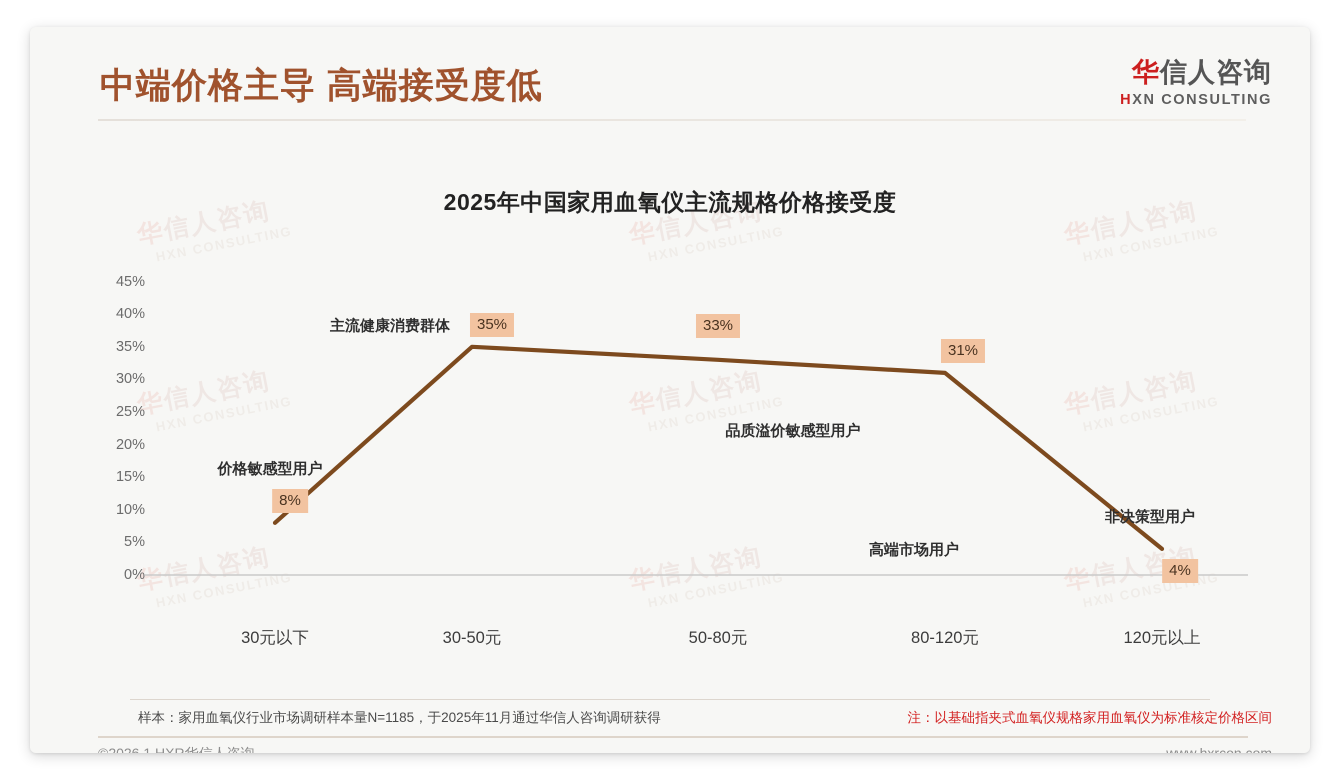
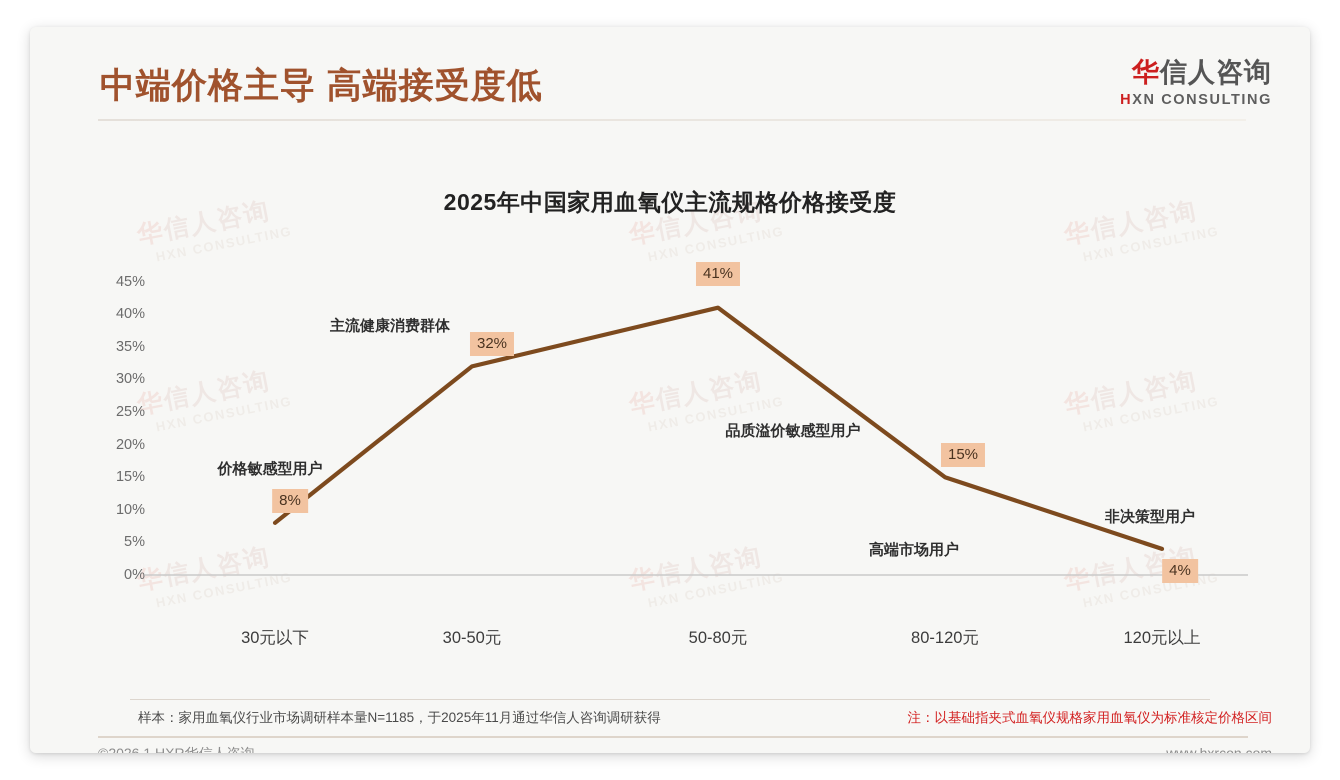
30-50元: 35% -> 32%
50-80元: 33% -> 41%
80-120元: 31% -> 15%
